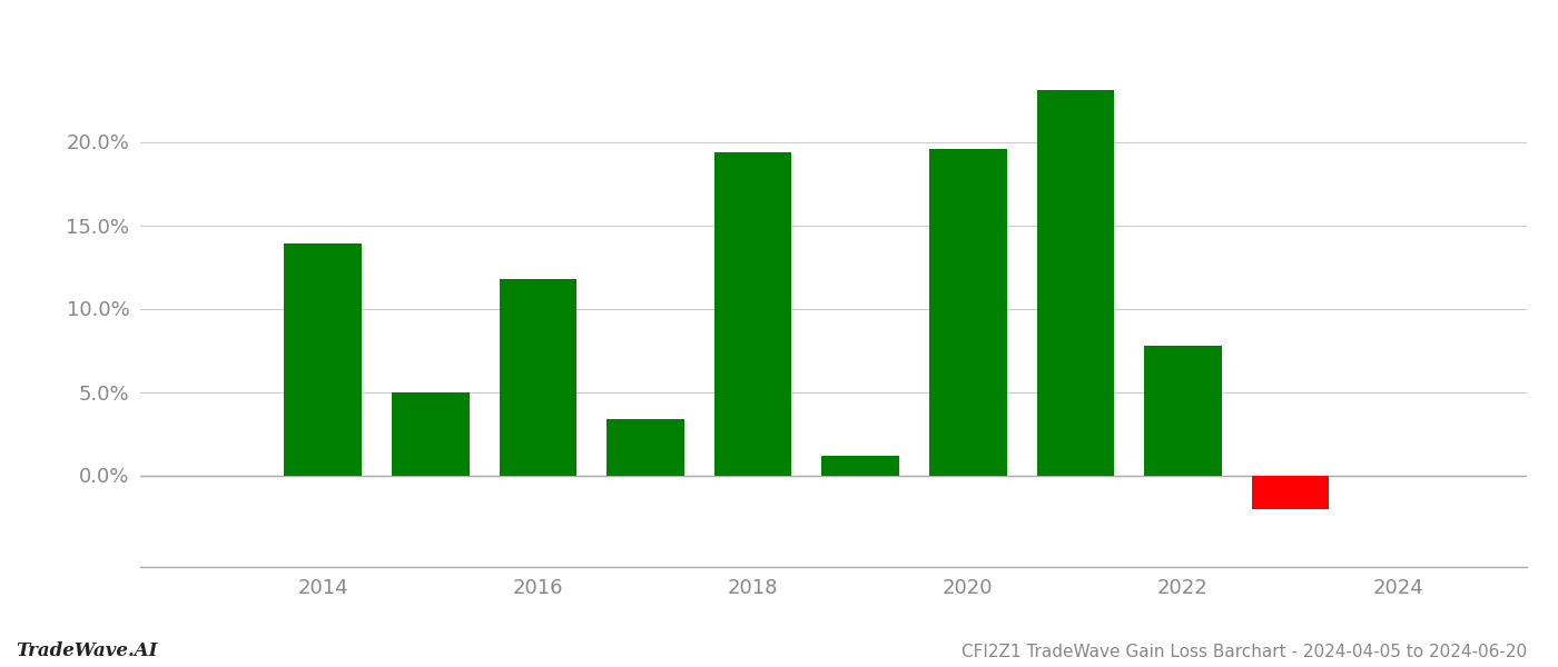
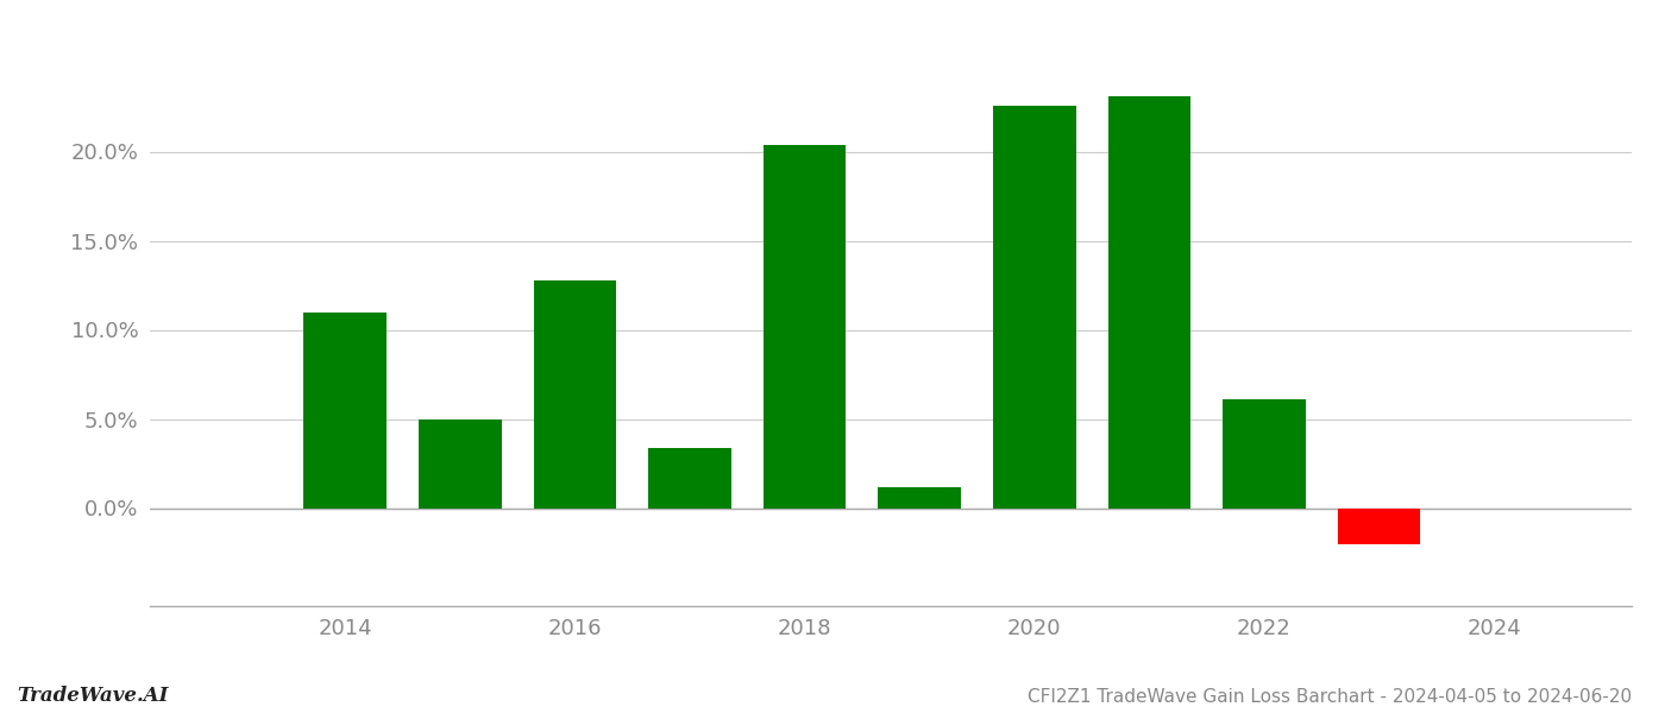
2014: 13.9% -> 11.0%
2016: 11.8% -> 12.8%
2018: 19.4% -> 20.4%
2020: 19.6% -> 22.6%
2022: 7.8% -> 6.1%
